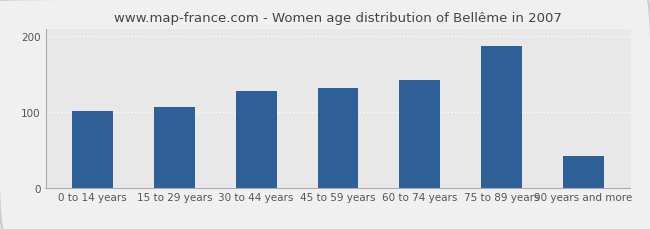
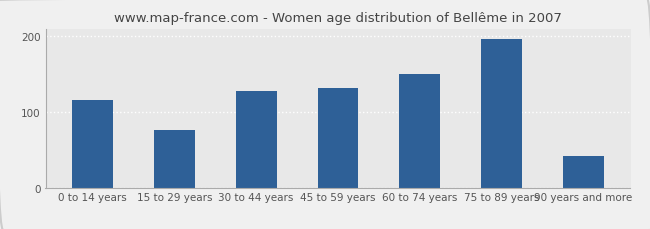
0 to 14 years: 102 -> 116
15 to 29 years: 106 -> 76
60 to 74 years: 143 -> 150
75 to 89 years: 187 -> 196
